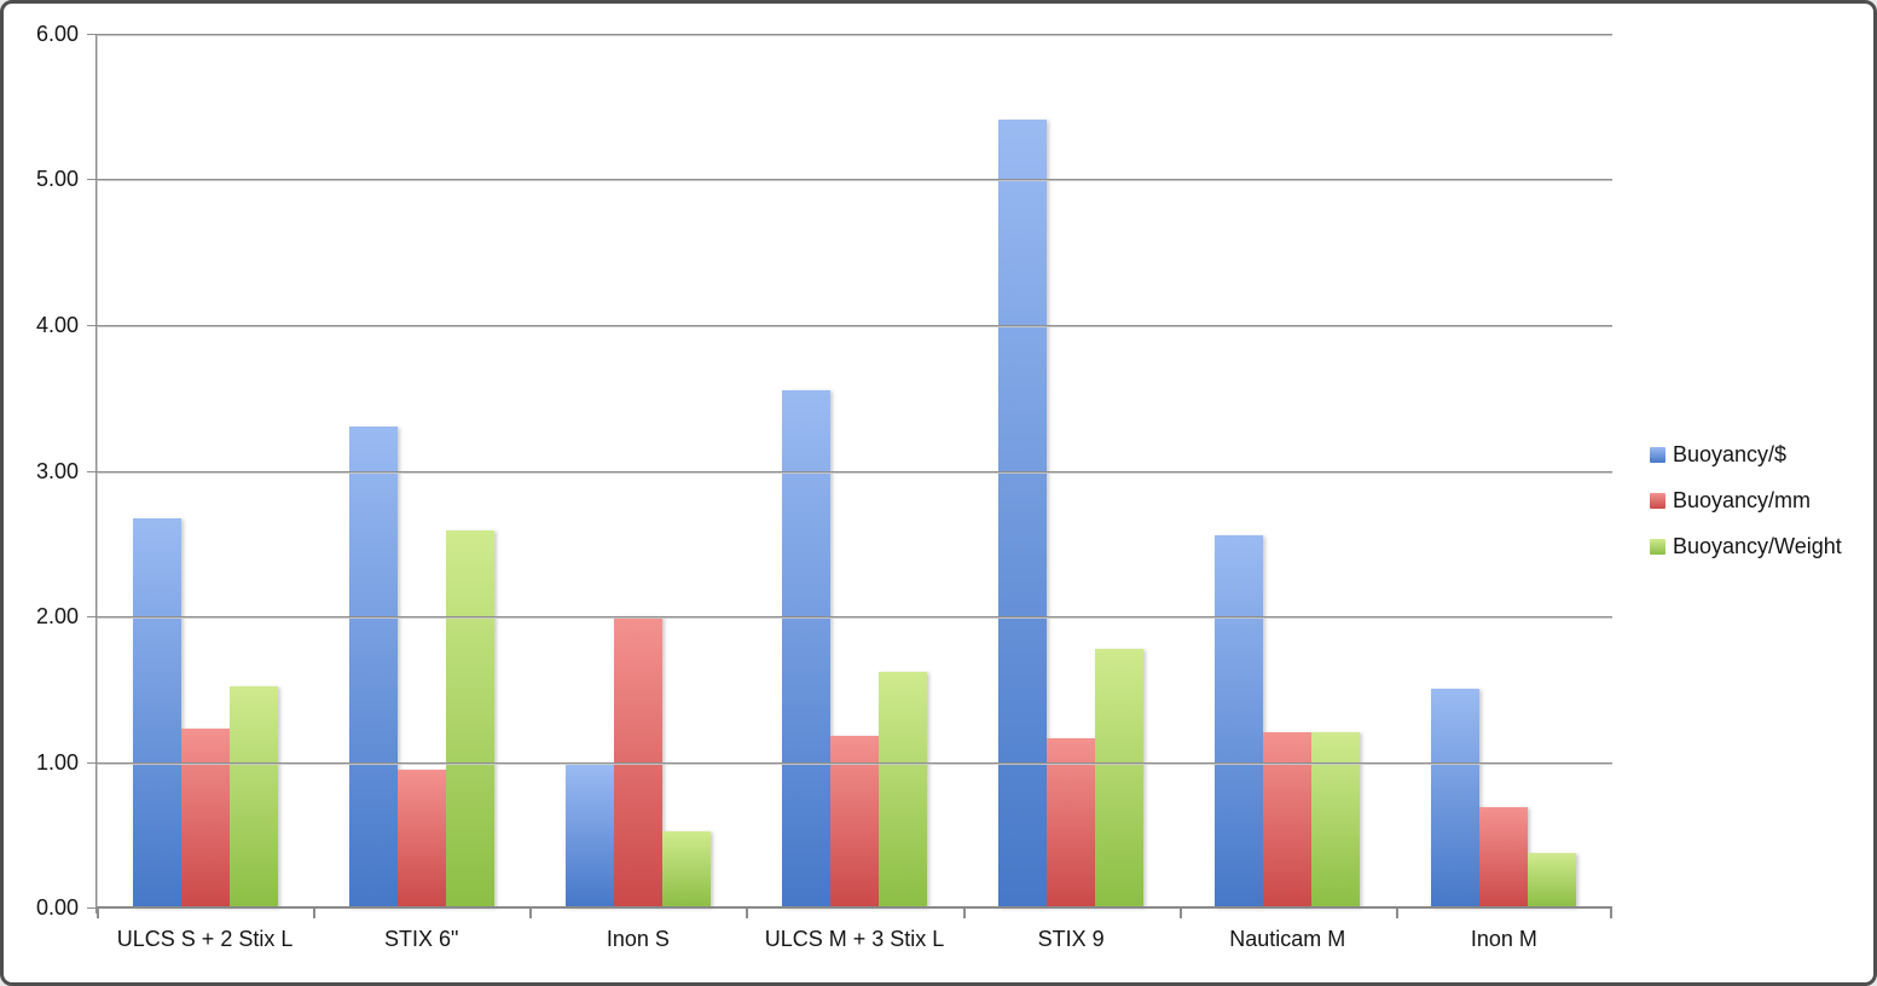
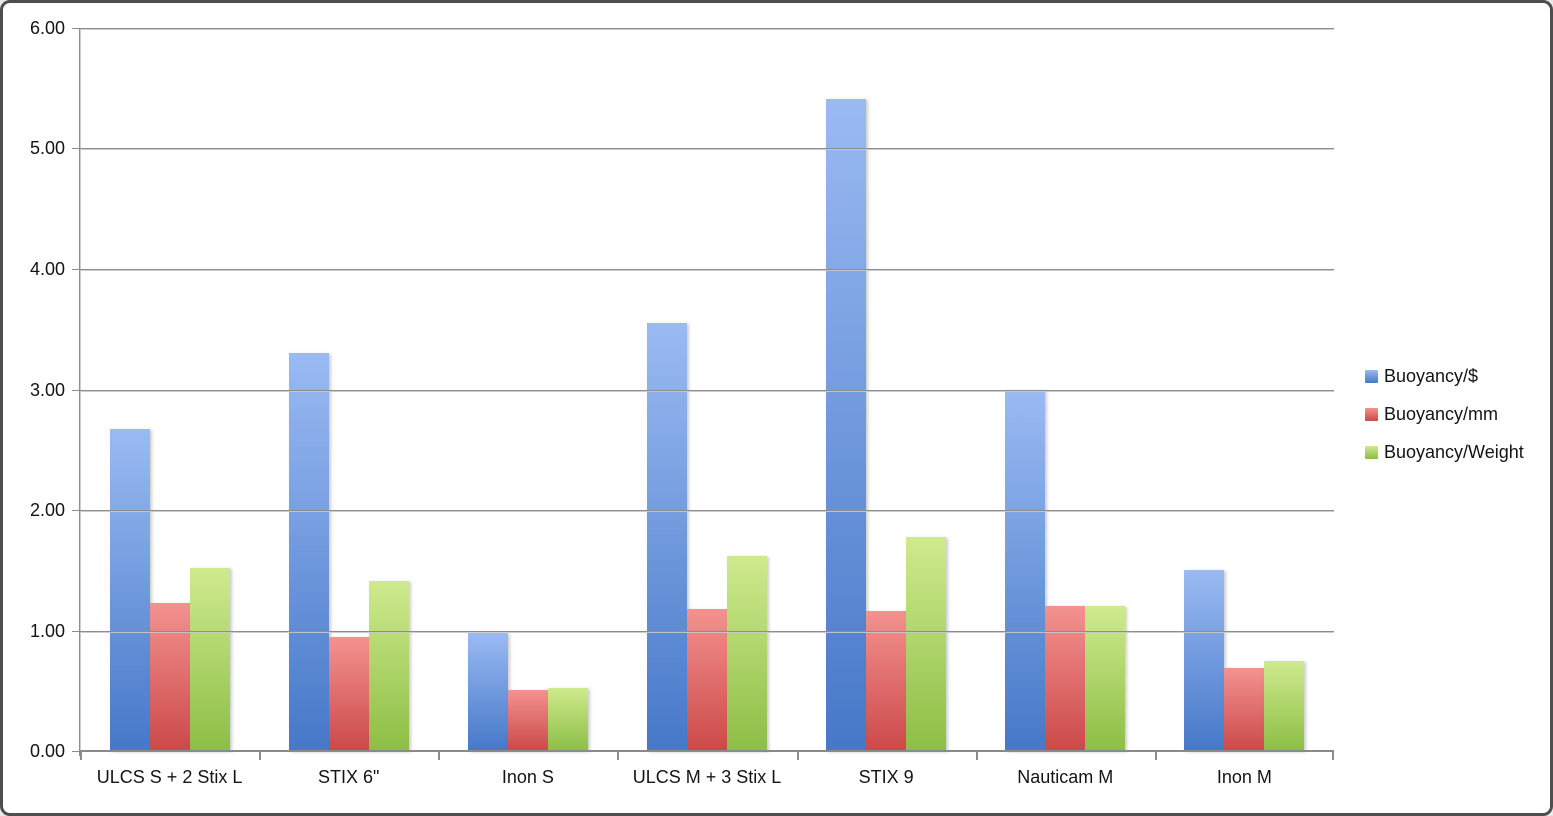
Buoyancy/Weight/STIX 6": 2.59 -> 1.41
Buoyancy/mm/Inon S: 2.00 -> 0.51
Buoyancy/$/Nauticam M: 2.56 -> 3.00
Buoyancy/Weight/Inon M: 0.37 -> 0.75
